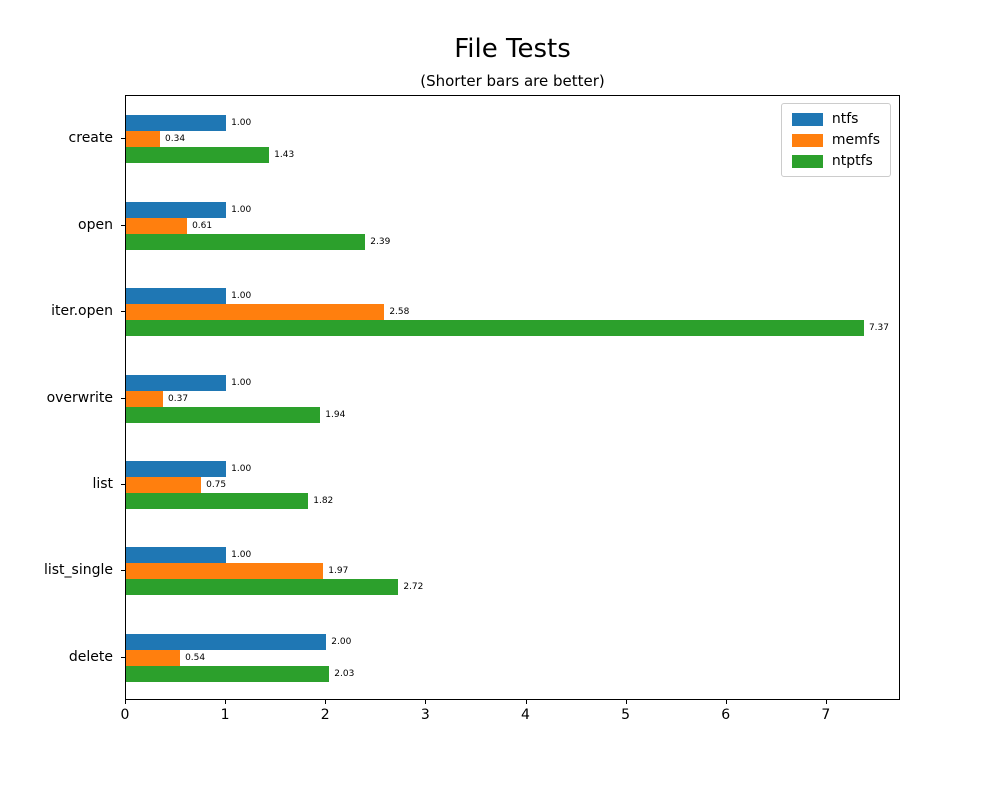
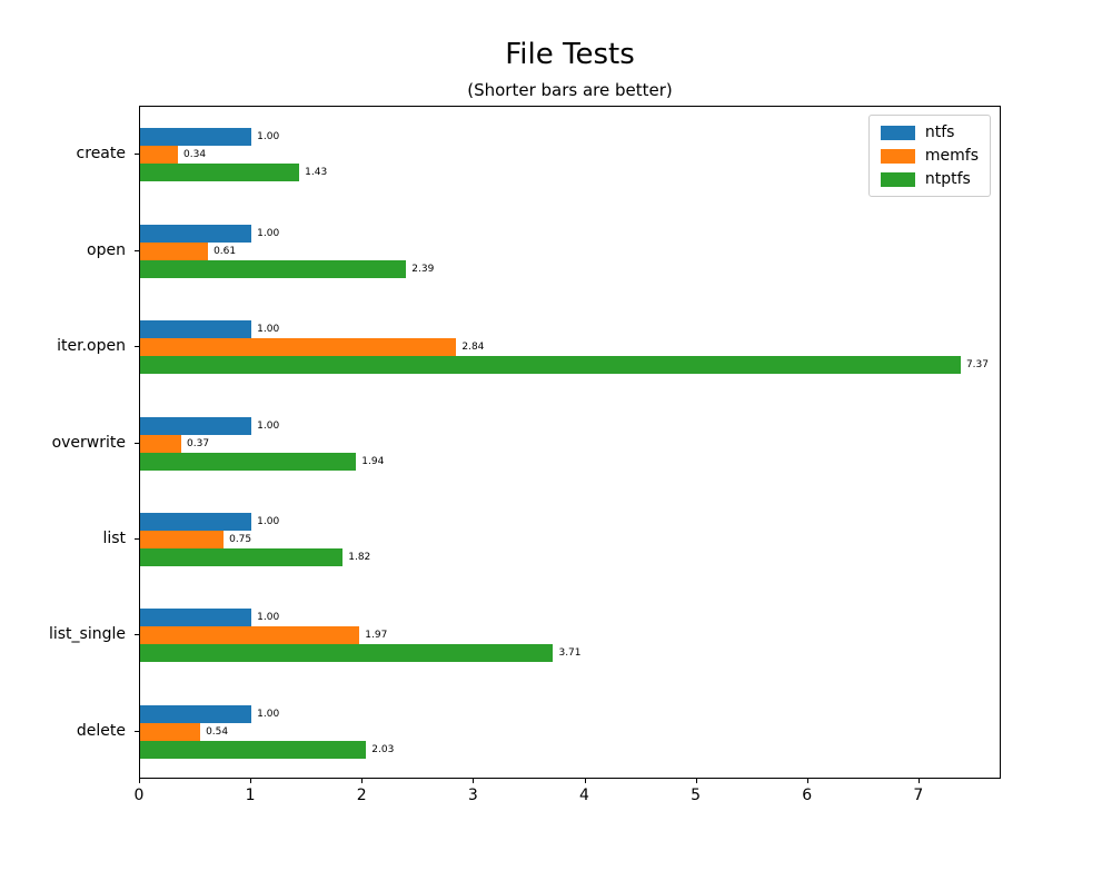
memfs/iter.open: 2.58 -> 2.84
ntptfs/list_single: 2.72 -> 3.71
ntfs/delete: 2.00 -> 1.00
